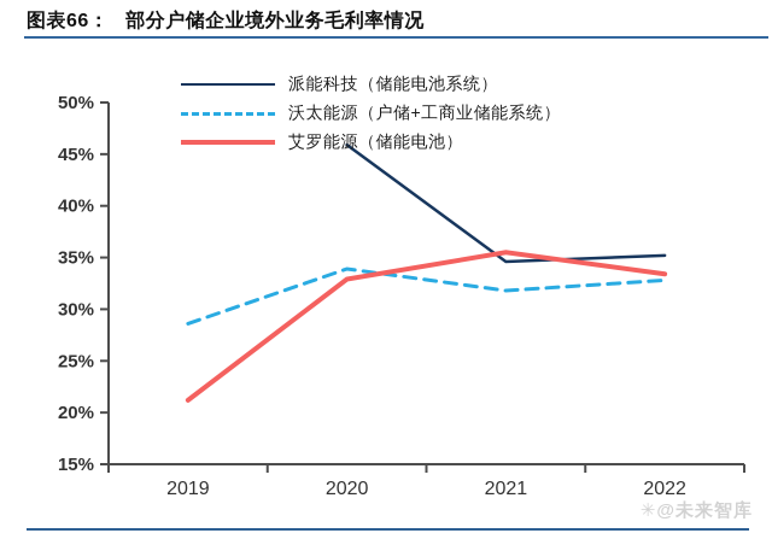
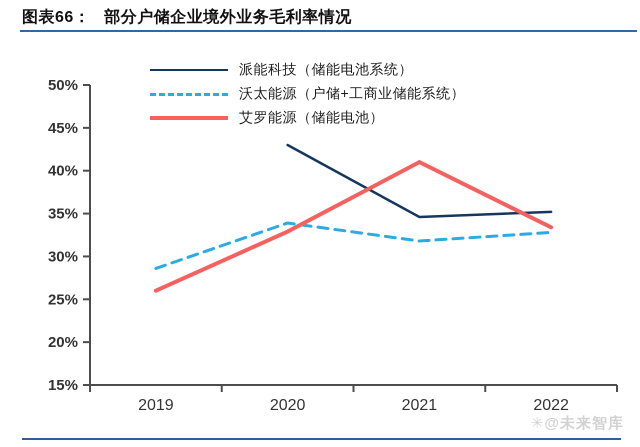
艾罗能源（储能电池）/2019: 21% -> 26%
派能科技（储能电池系统）/2020: 46% -> 43%
艾罗能源（储能电池）/2021: 36% -> 41%
